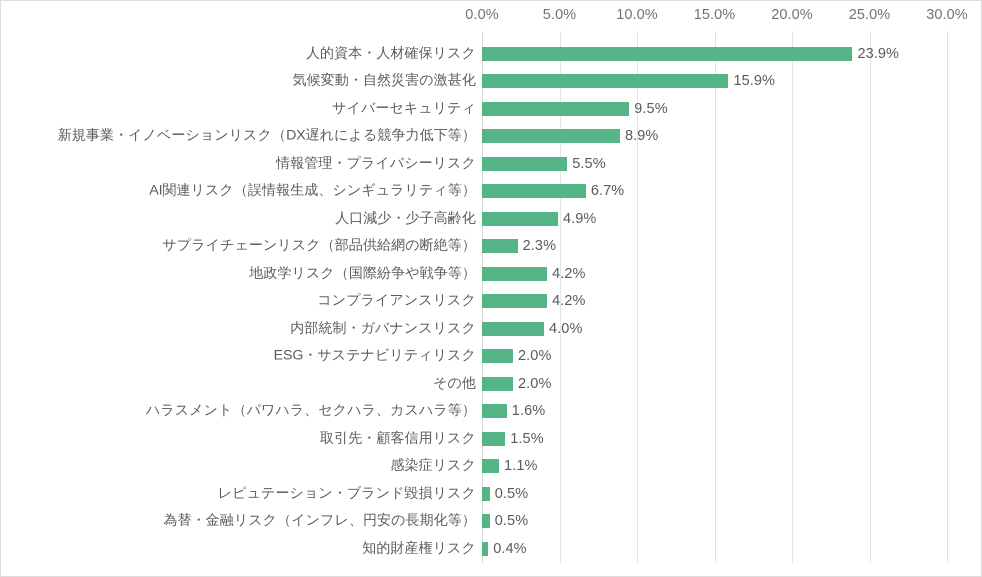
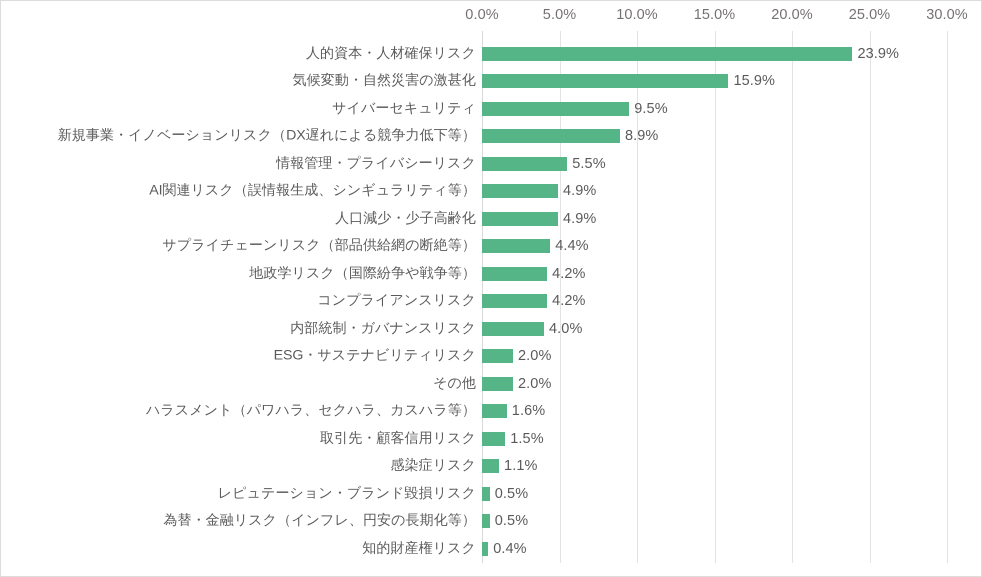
AI関連リスク（誤情報生成、シンギュラリティ等）: 6.7% -> 4.9%
サプライチェーンリスク（部品供給網の断絶等）: 2.3% -> 4.4%
